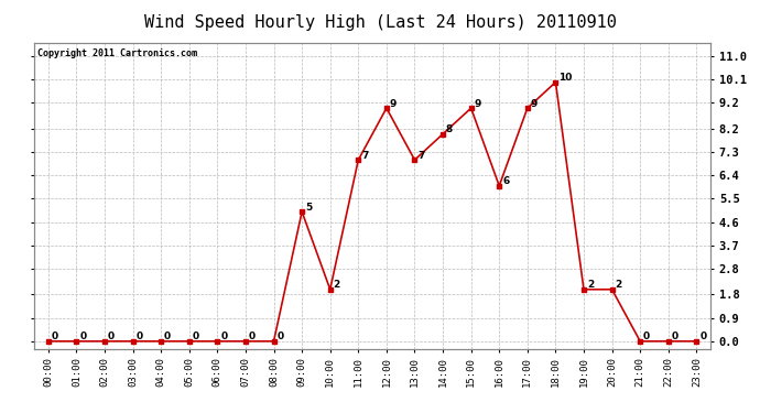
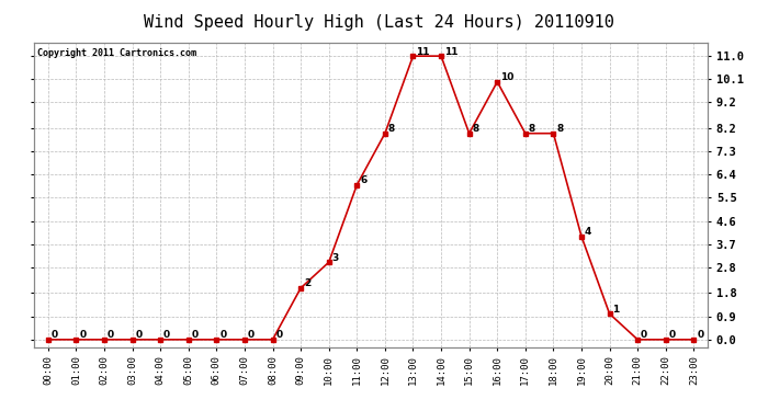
09:00: 5 -> 2
10:00: 2 -> 3
11:00: 7 -> 6
12:00: 9 -> 8
13:00: 7 -> 11
14:00: 8 -> 11
15:00: 9 -> 8
16:00: 6 -> 10
17:00: 9 -> 8
18:00: 10 -> 8
19:00: 2 -> 4
20:00: 2 -> 1
